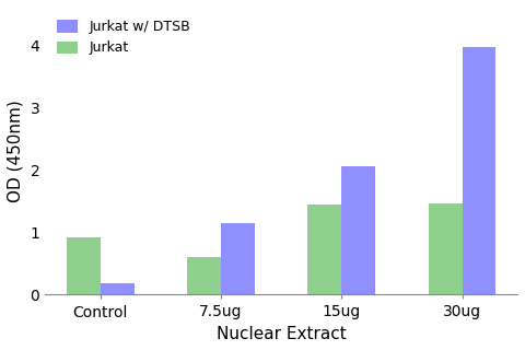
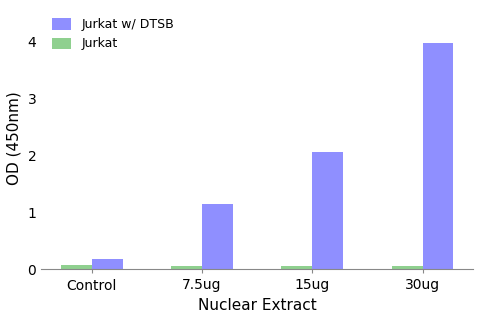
Jurkat/Control: 0.92 -> 0.07
Jurkat/7.5ug: 0.60 -> 0.06
Jurkat/15ug: 1.44 -> 0.06
Jurkat/30ug: 1.46 -> 0.06
